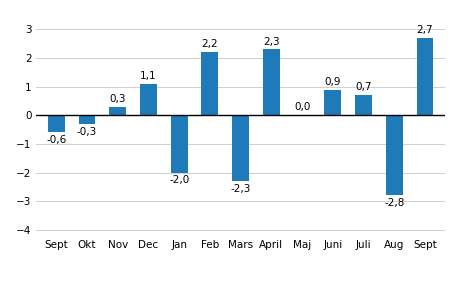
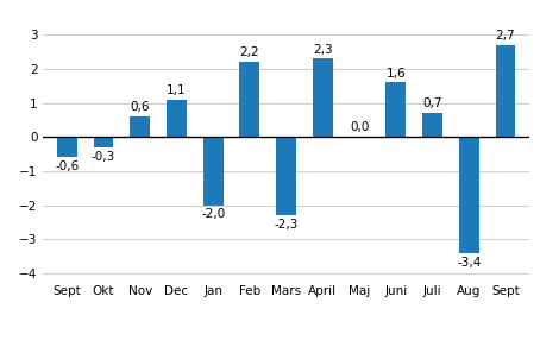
Nov: 0,3 -> 0,6
Juni: 0,9 -> 1,6
Aug: -2,8 -> -3,4
